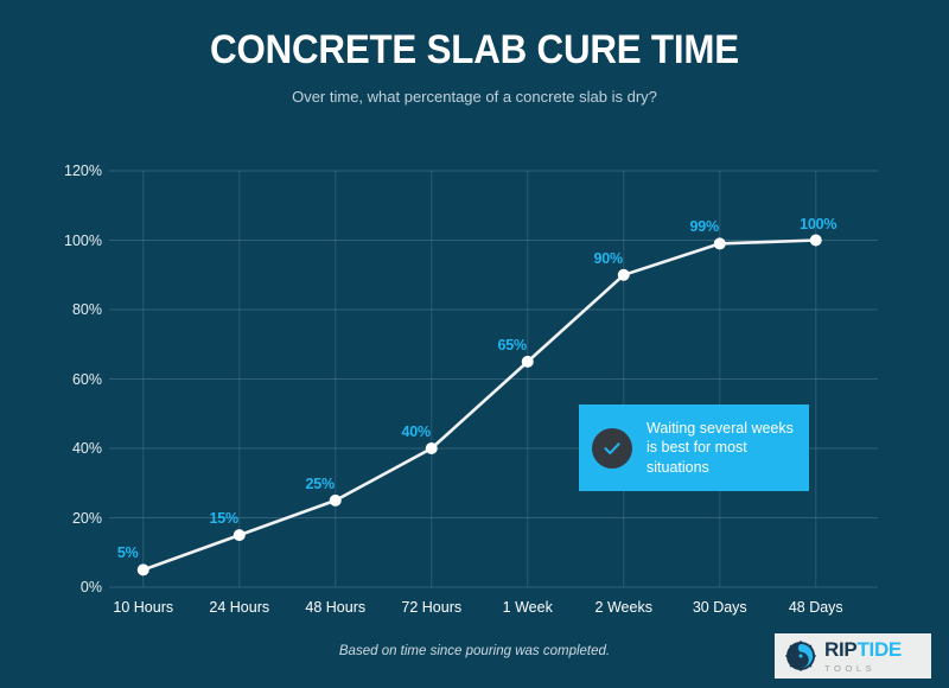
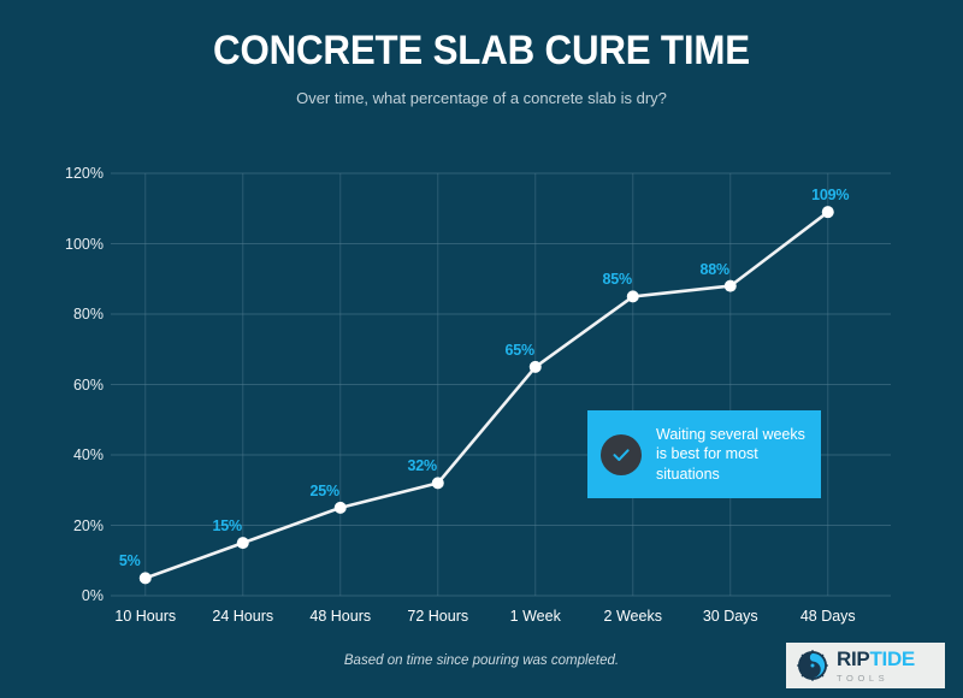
72 Hours: 40% -> 32%
2 Weeks: 90% -> 85%
30 Days: 99% -> 88%
48 Days: 100% -> 109%
